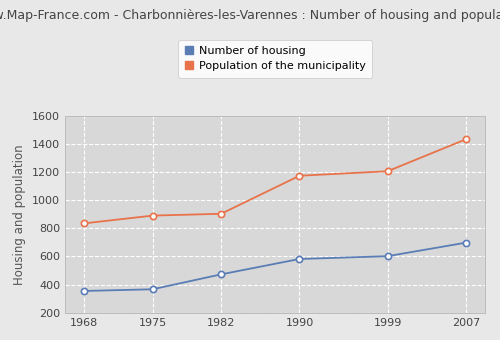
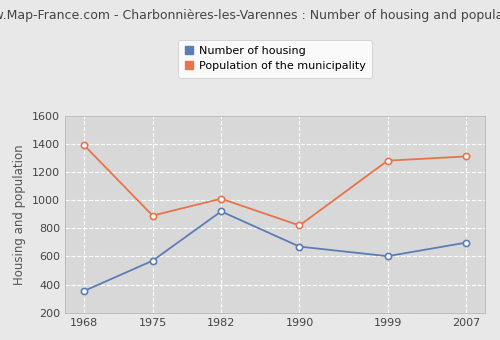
Population of the municipality/1968: 840 -> 1390
Number of housing/1975: 370 -> 570
Number of housing/1982: 470 -> 920
Population of the municipality/1982: 900 -> 1010
Number of housing/1990: 580 -> 670
Population of the municipality/1990: 1170 -> 820
Population of the municipality/1999: 1200 -> 1280
Population of the municipality/2007: 1430 -> 1310
